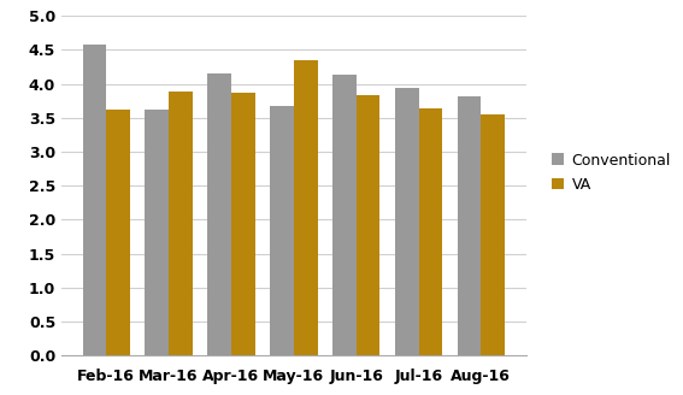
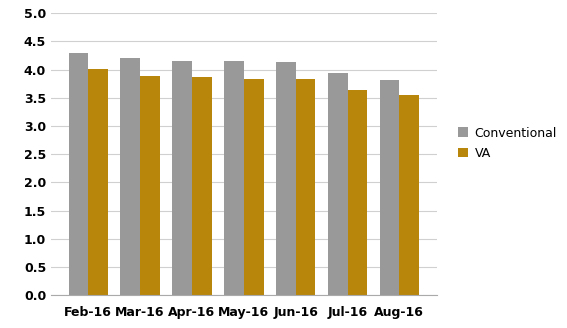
Conventional/Feb-16: 4.58 -> 4.30
VA/Feb-16: 3.62 -> 4.01
Conventional/Mar-16: 3.62 -> 4.20
Conventional/May-16: 3.68 -> 4.15
VA/May-16: 4.34 -> 3.83
